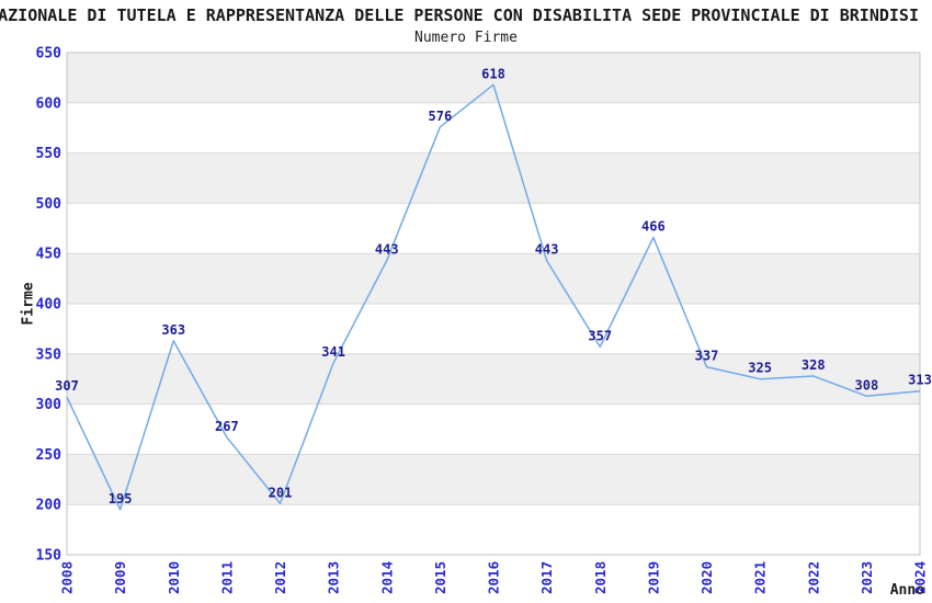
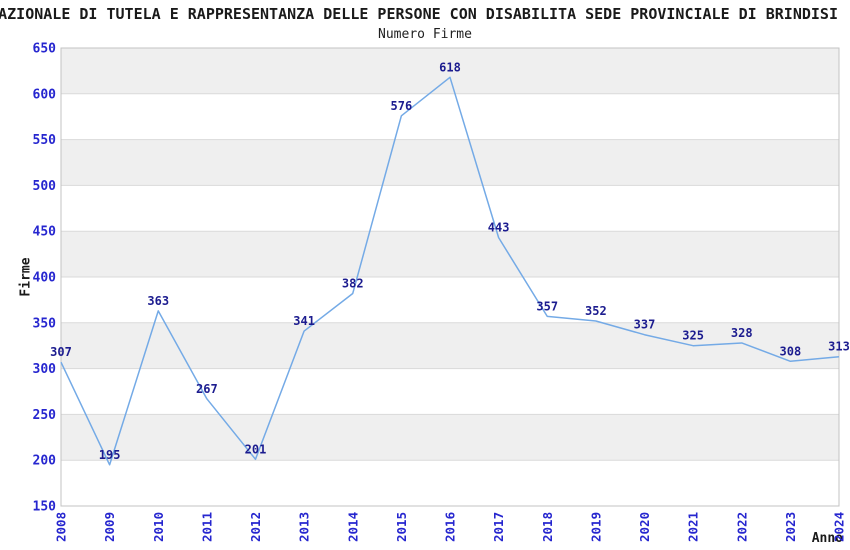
2014: 443 -> 382
2019: 466 -> 352
